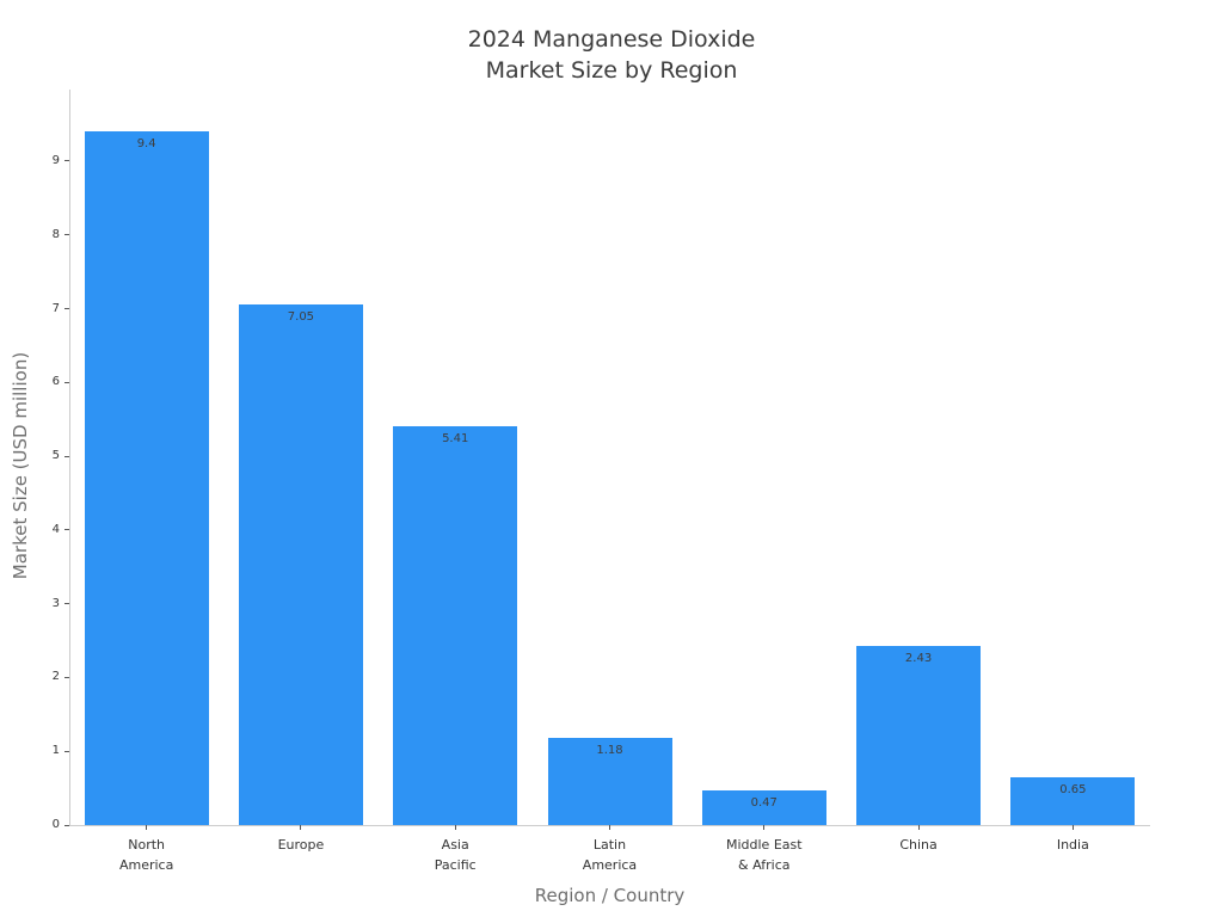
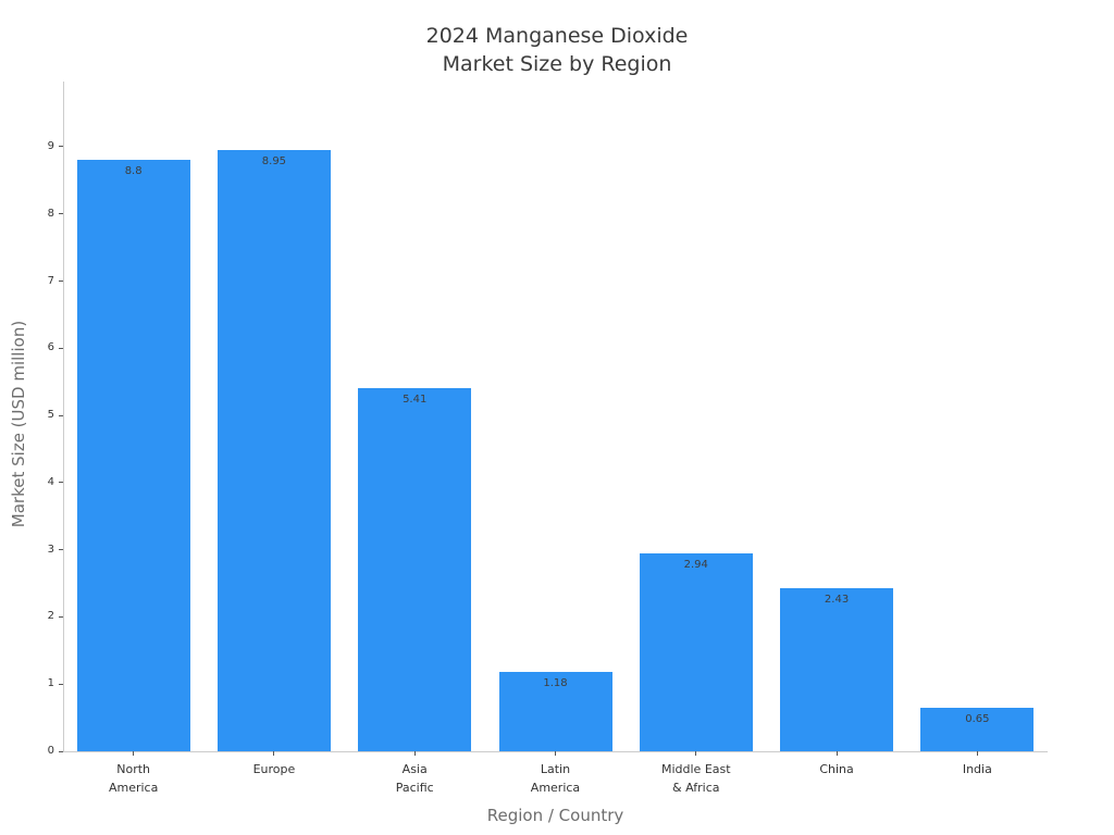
North America: 9.4 -> 8.8
Europe: 7.05 -> 8.95
Middle East & Africa: 0.47 -> 2.94
